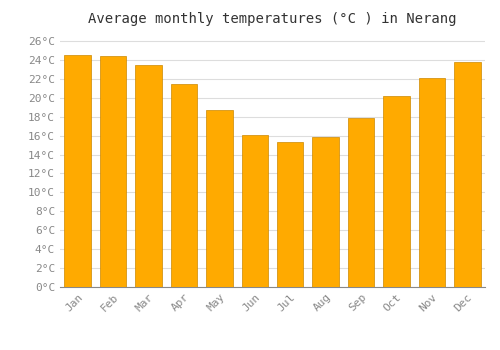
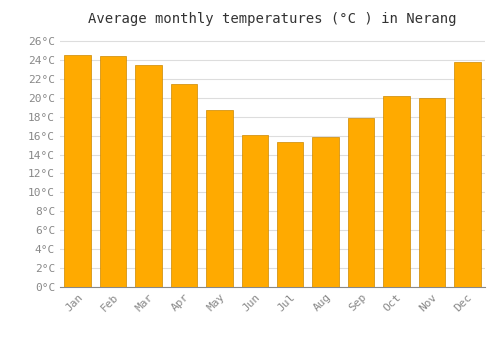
Nov: 22.1°C -> 20.0°C
